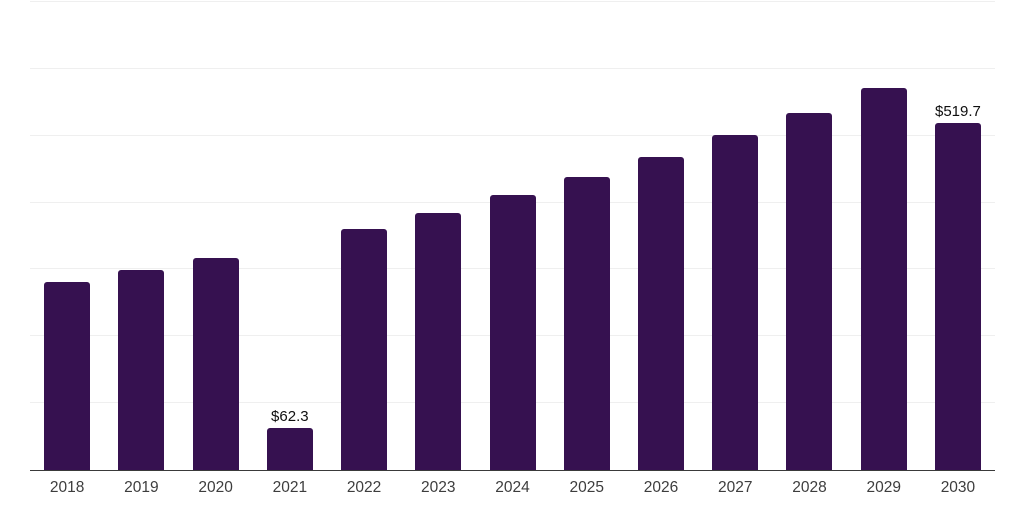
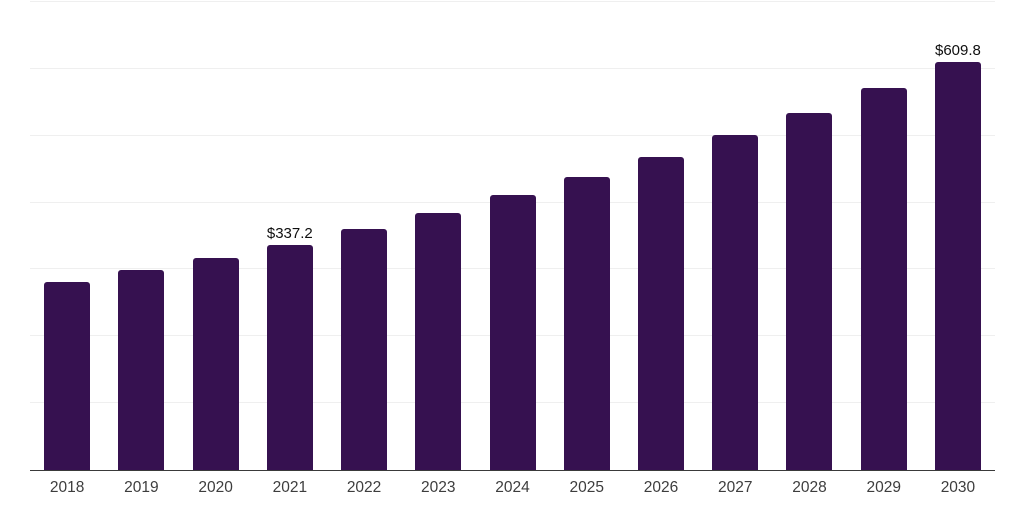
2021: $62.3 -> $337.2
2030: $519.7 -> $609.8
